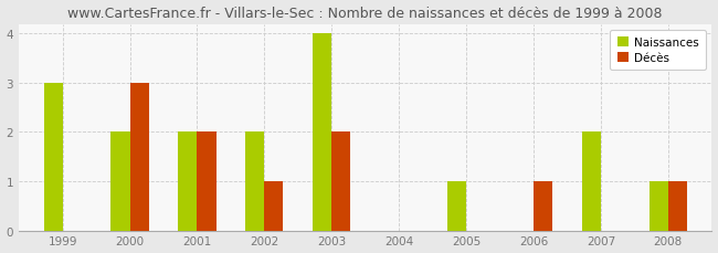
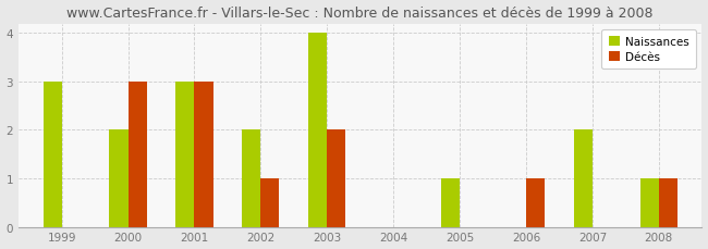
Naissances/2001: 2 -> 3
Décès/2001: 2 -> 3
